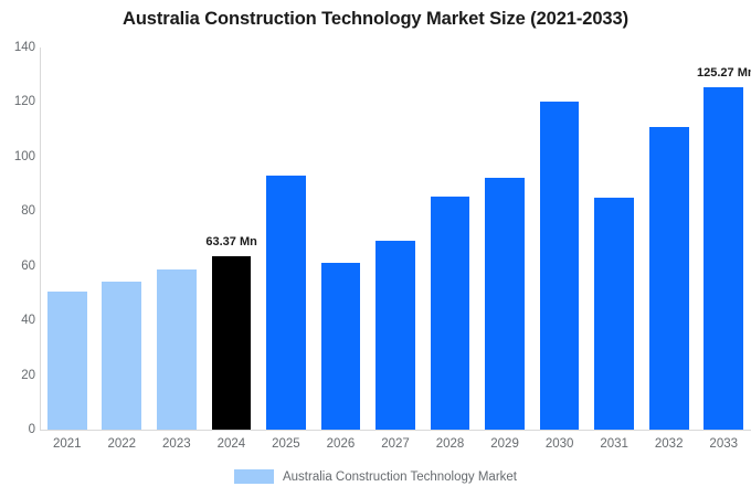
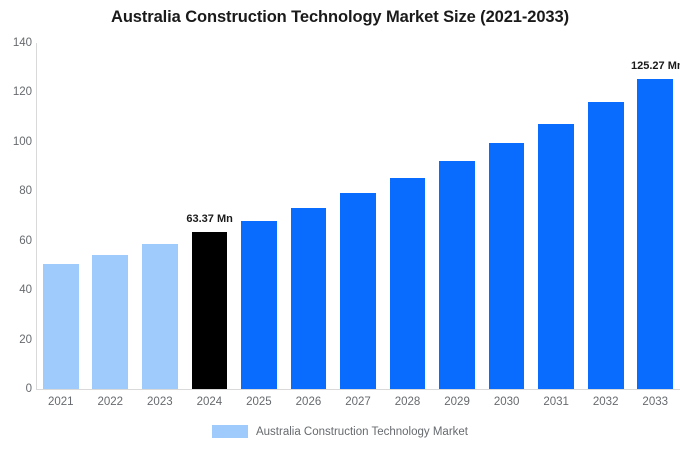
2025: 93 -> 68
2026: 61 -> 73
2027: 69 -> 79
2030: 120 -> 100
2031: 85 -> 107
2032: 111 -> 116
